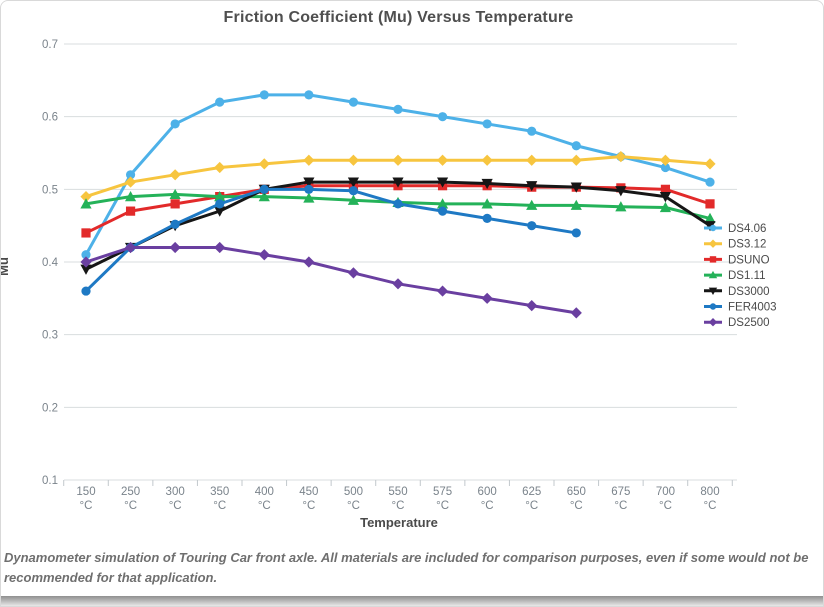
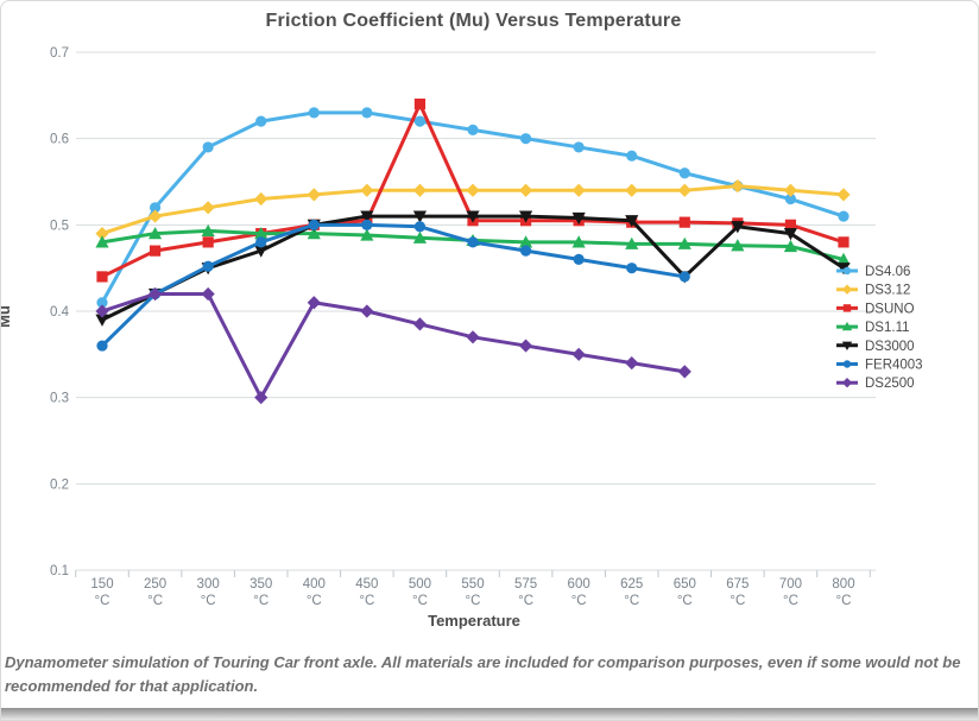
DS2500/350: 0.42 -> 0.30
DSUNO/500: 0.51 -> 0.64
DS3000/650: 0.50 -> 0.44
